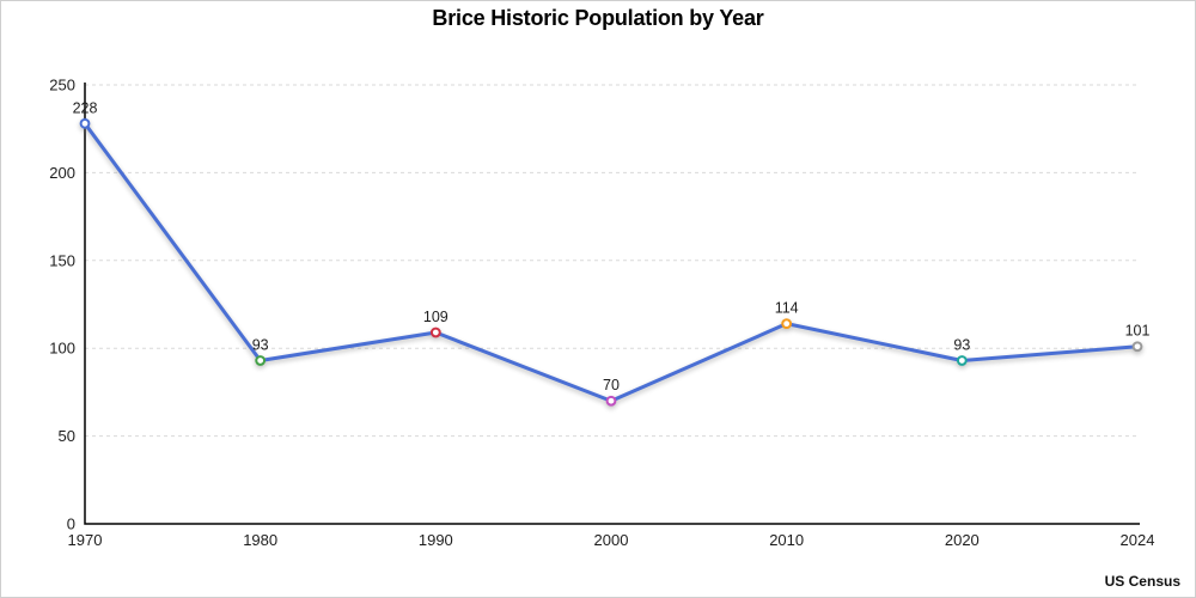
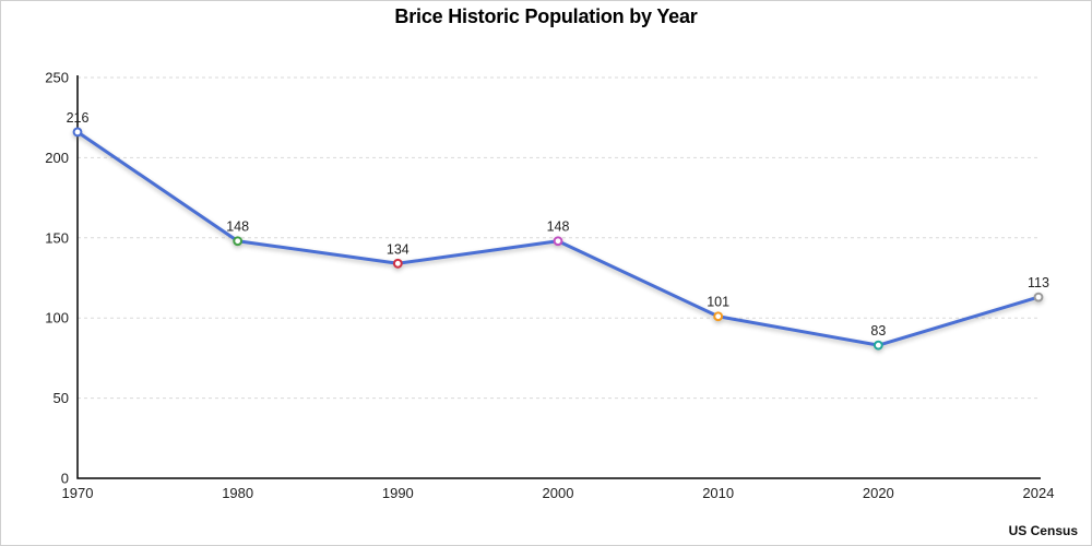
1970: 228 -> 216
1980: 93 -> 148
1990: 109 -> 134
2000: 70 -> 148
2010: 114 -> 101
2020: 93 -> 83
2024: 101 -> 113
